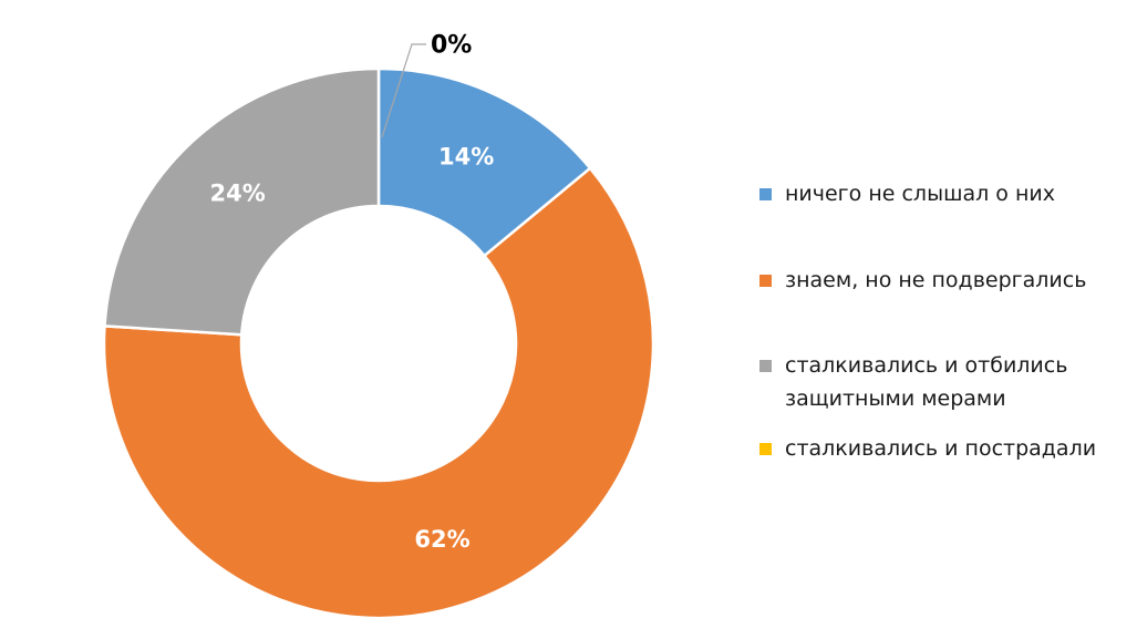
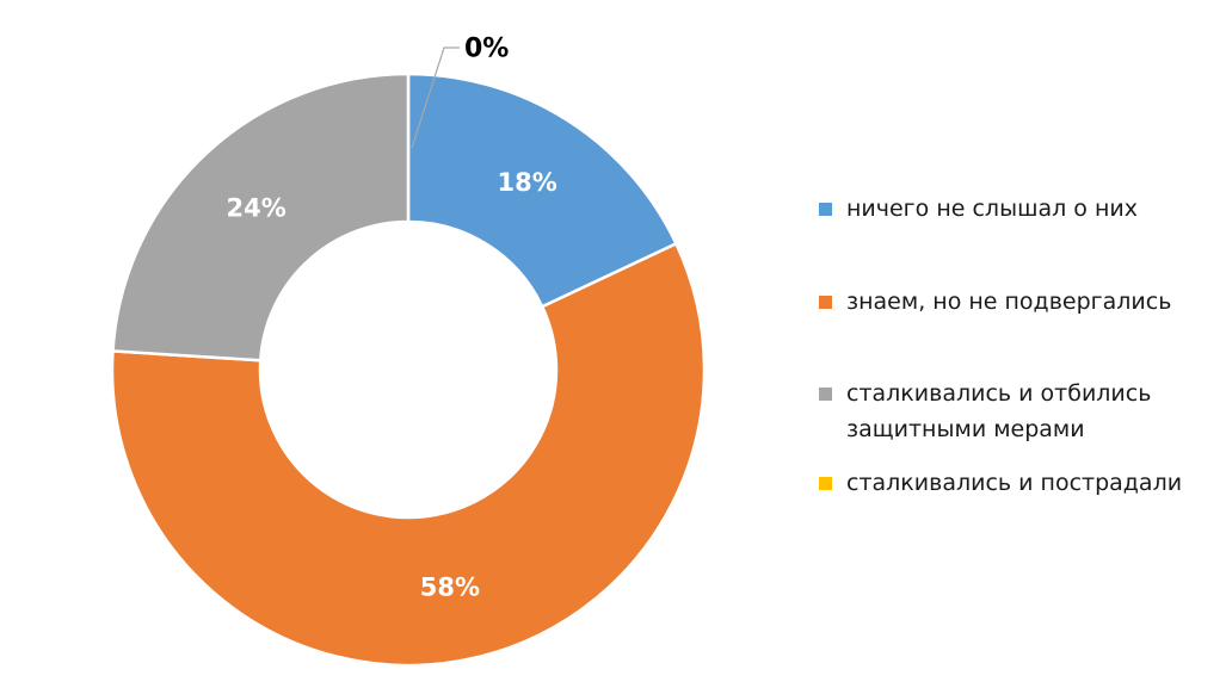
ничего не слышал о них: 14% -> 18%
знаем, но не подвергались: 62% -> 58%
